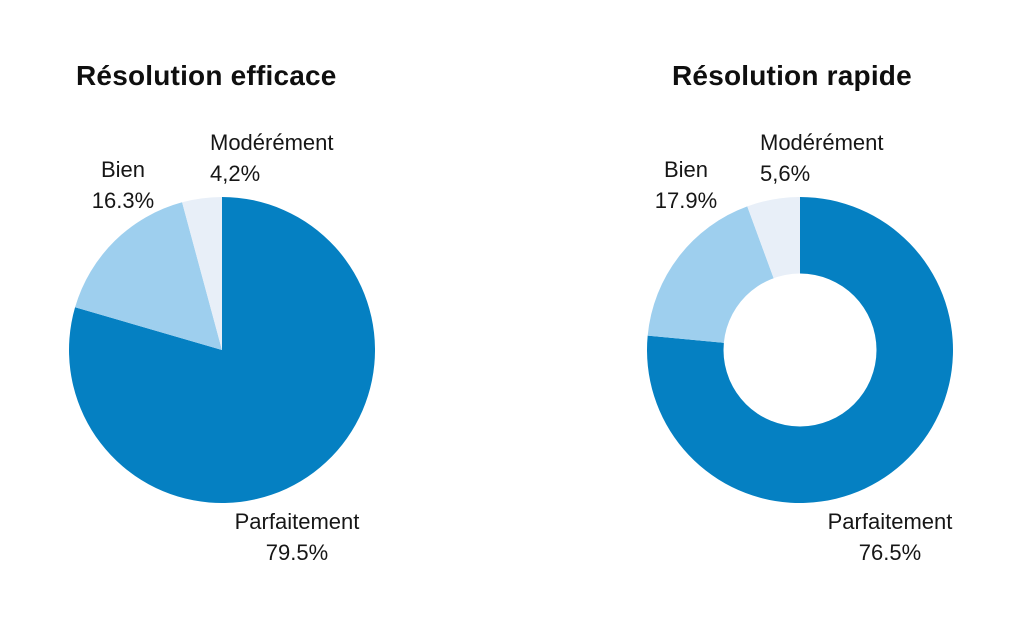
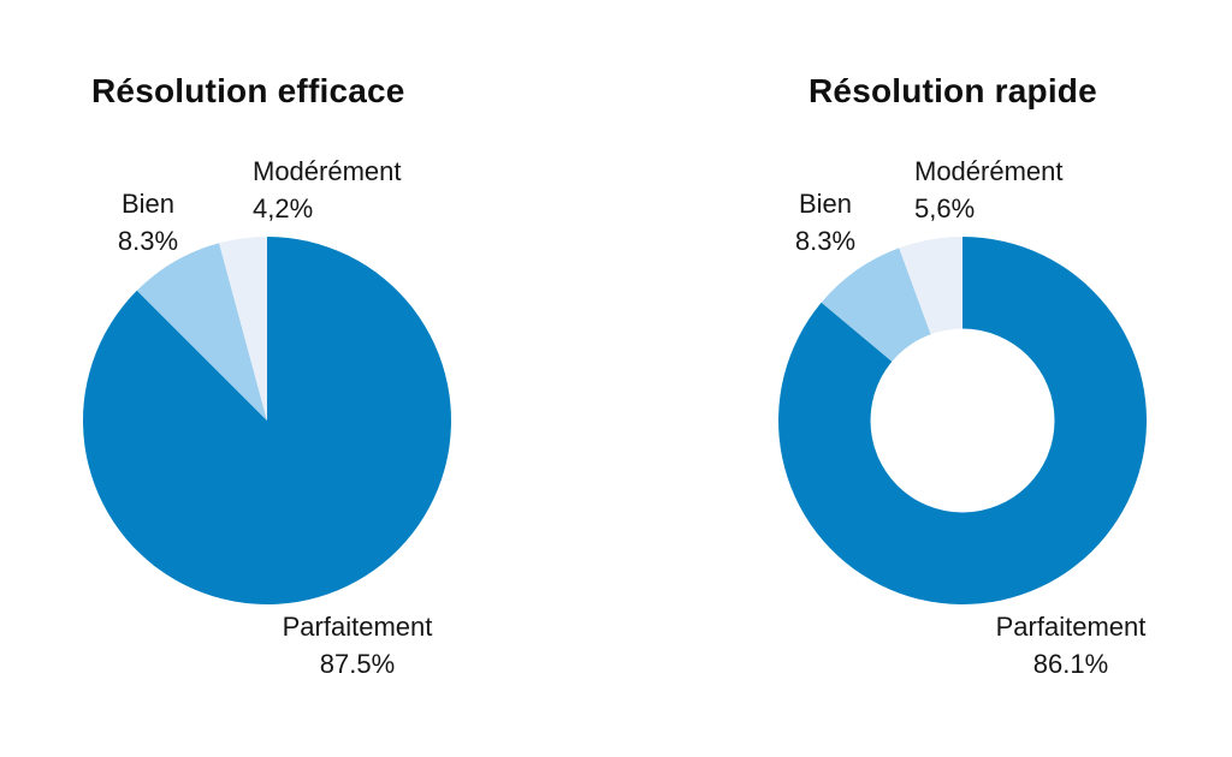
Résolution efficace/Parfaitement: 79.5% -> 87.5%
Résolution efficace/Bien: 16.3% -> 8.3%
Résolution rapide/Parfaitement: 76.5% -> 86.1%
Résolution rapide/Bien: 17.9% -> 8.3%
